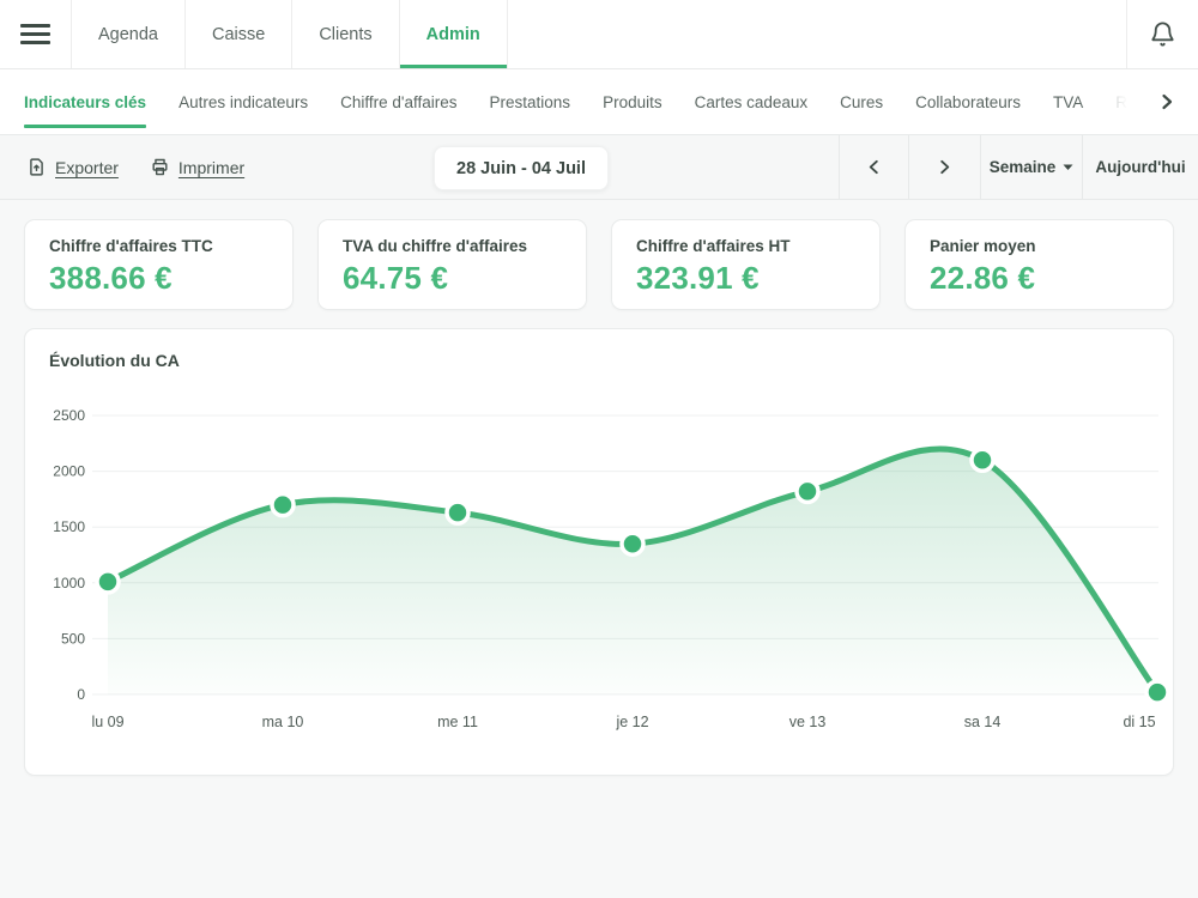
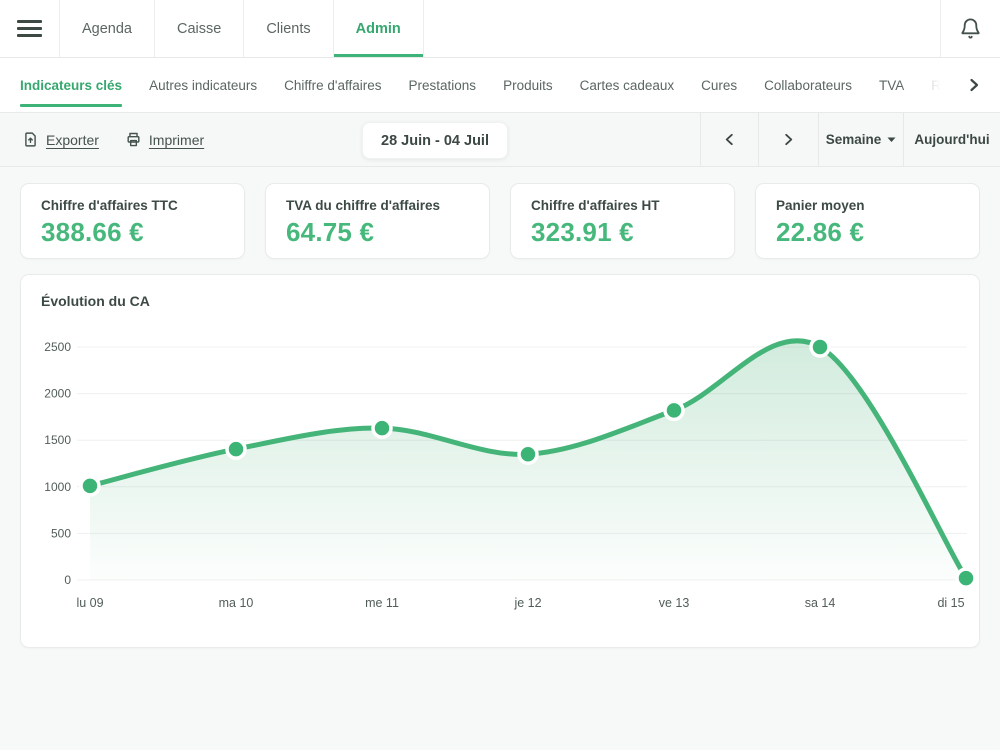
ma 10: 1700 -> 1400
sa 14: 2100 -> 2500
